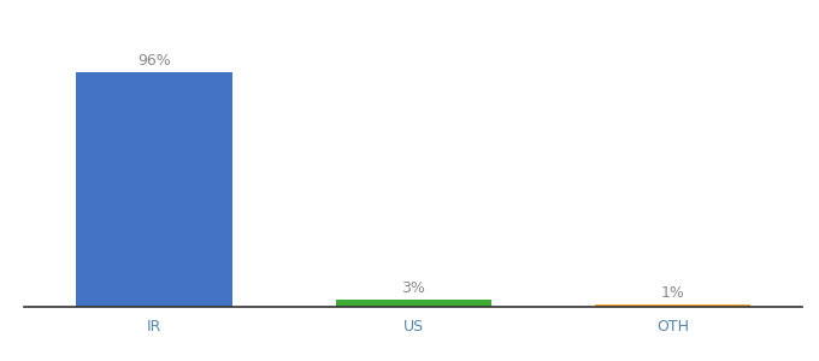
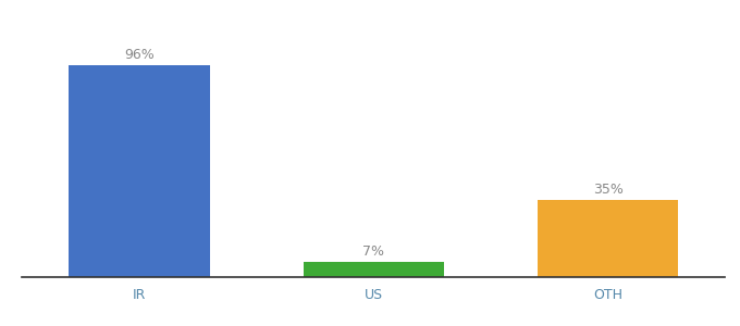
US: 3% -> 7%
OTH: 1% -> 35%
